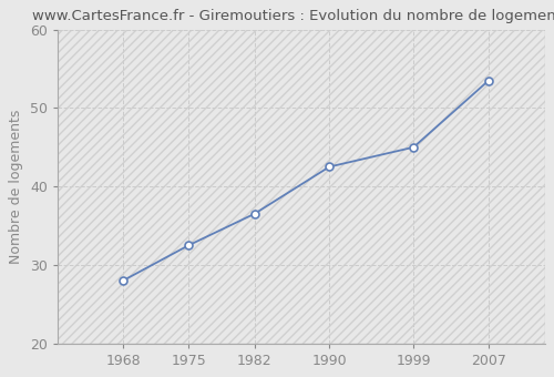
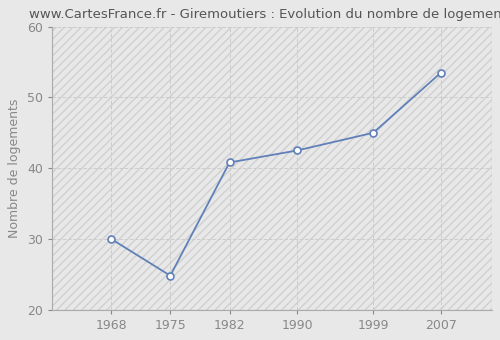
1968: 28.0 -> 30.0
1975: 32.5 -> 24.8
1982: 36.5 -> 40.8
